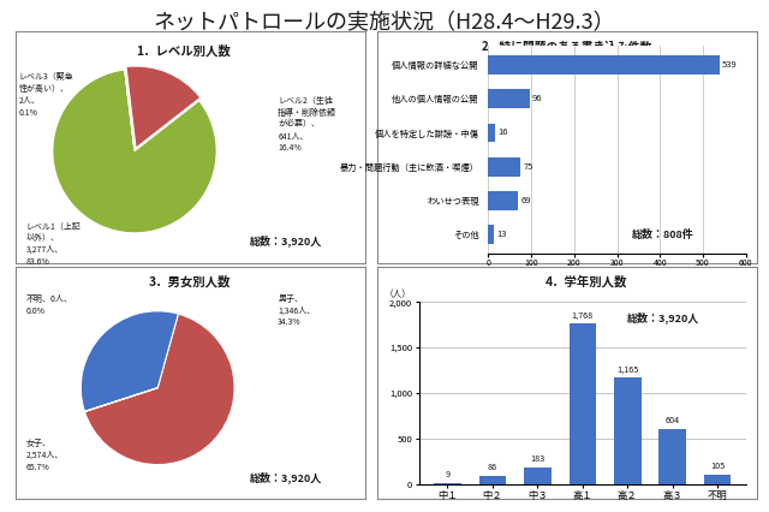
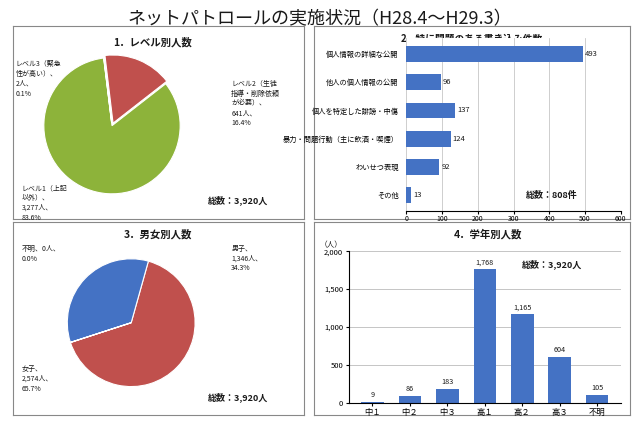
個人情報の詳細な公開: 539 -> 493
個人を特定した誹謗・中傷: 16 -> 137
暴力・問題行動（主に飲酒・喫煙）: 75 -> 124
わいせつ表現: 69 -> 92
